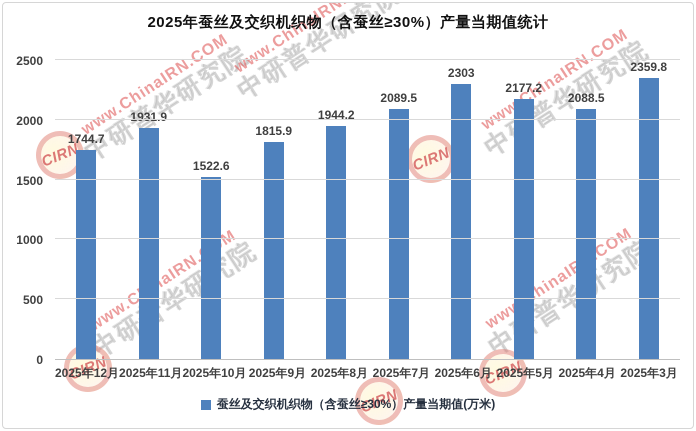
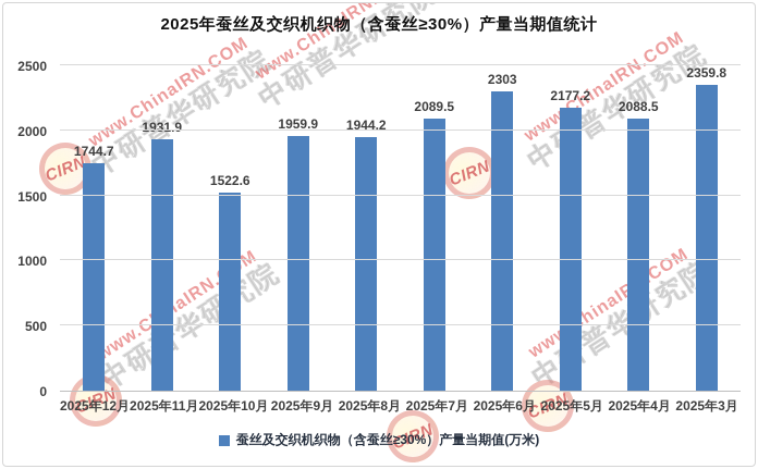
2025年9月: 1815.9 -> 1959.9
